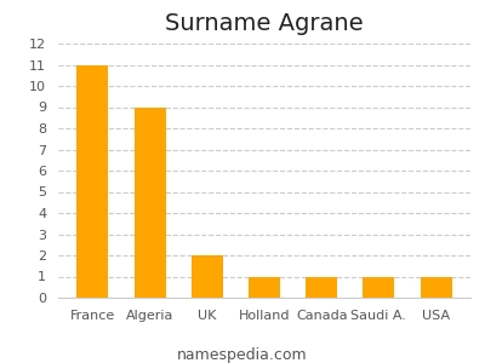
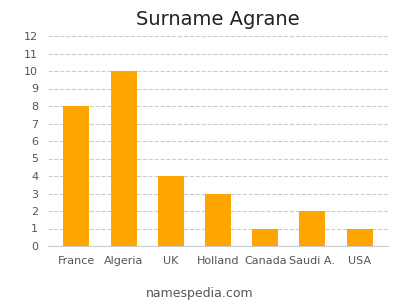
France: 11 -> 8
Algeria: 9 -> 10
UK: 2 -> 4
Holland: 1 -> 3
Saudi A.: 1 -> 2
